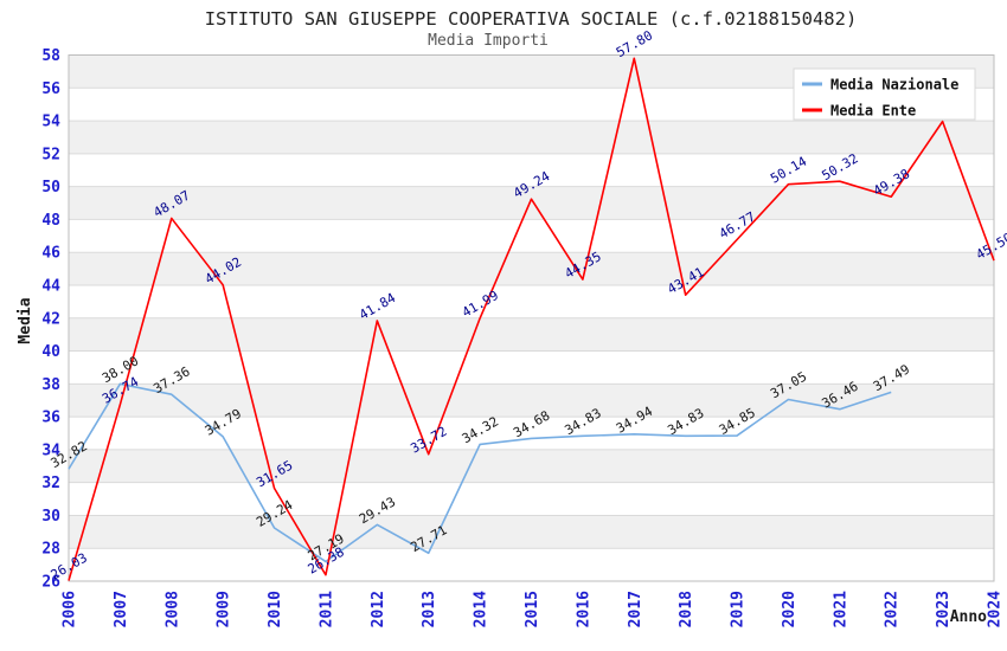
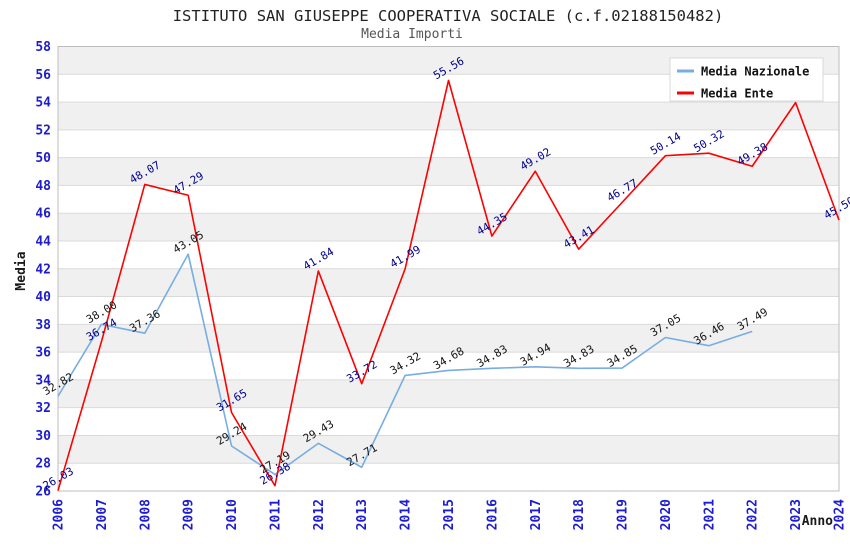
Media Nazionale/2009: 34.79 -> 43.05
Media Ente/2009: 44.02 -> 47.29
Media Ente/2015: 49.24 -> 55.56
Media Ente/2017: 57.80 -> 49.02
